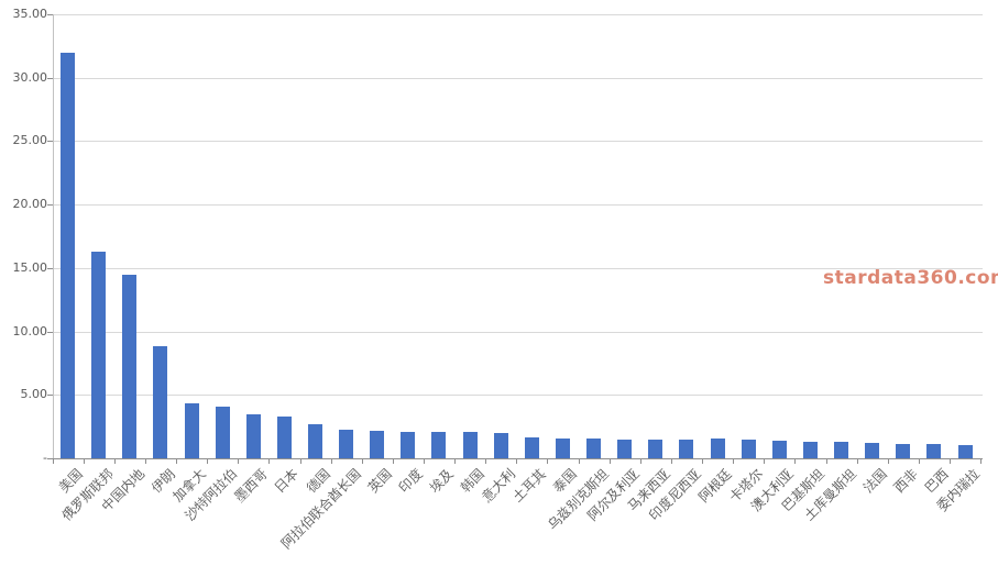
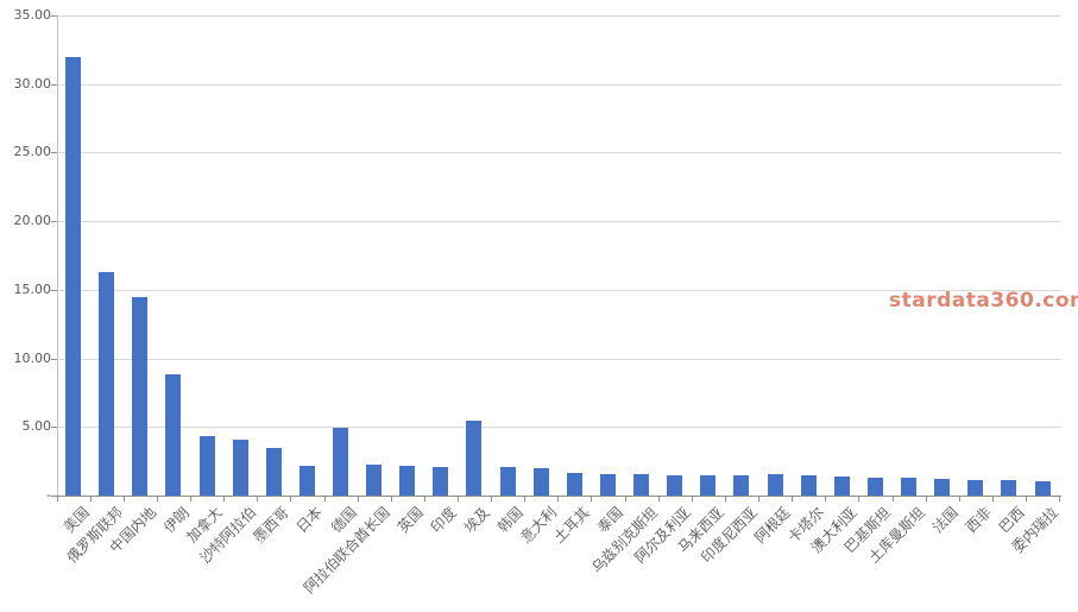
日本: 3.3 -> 2.2
德国: 2.6 -> 4.9
埃及: 2.0 -> 5.5
